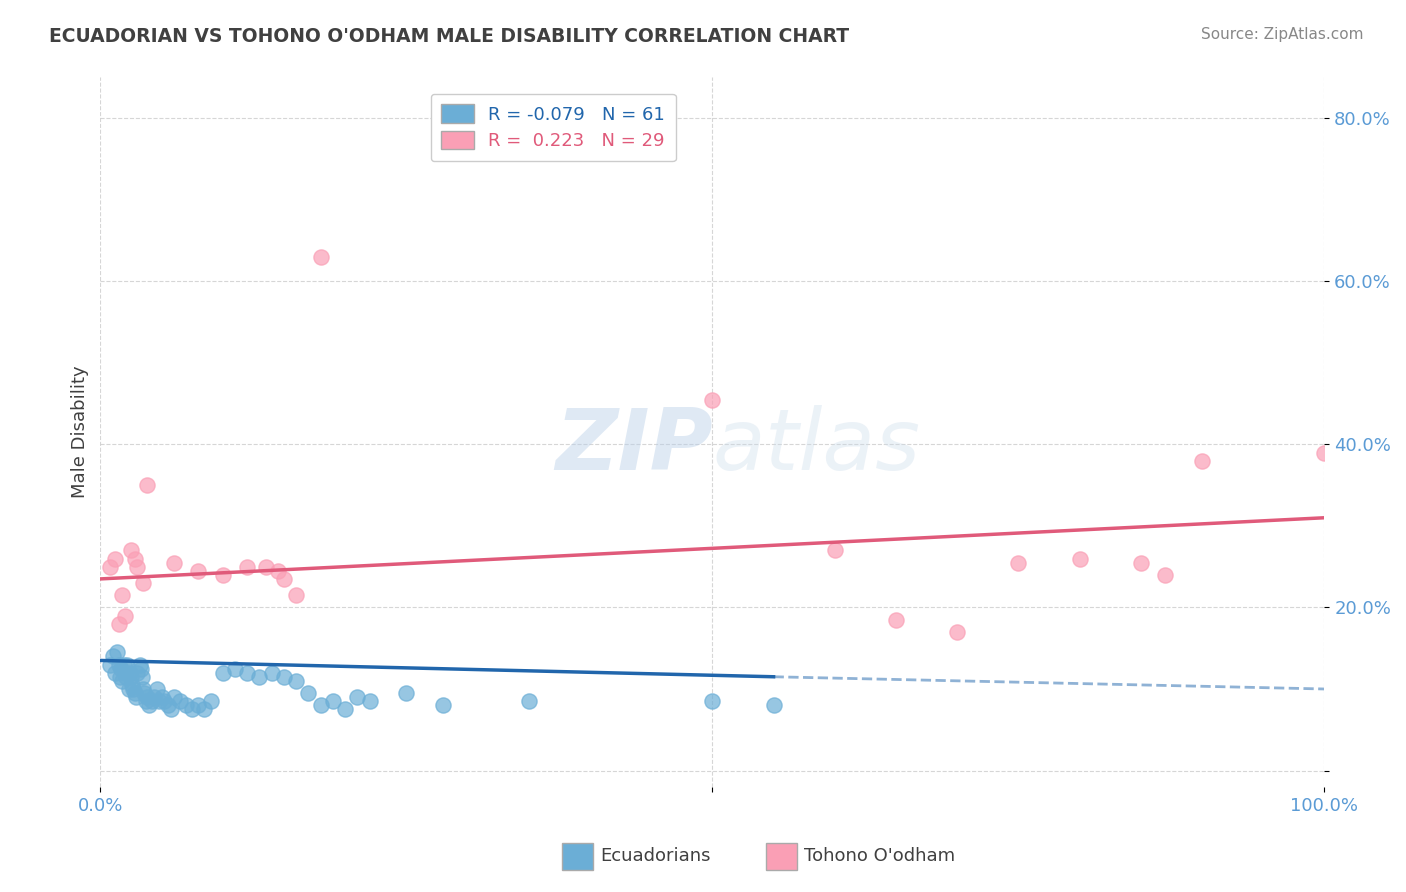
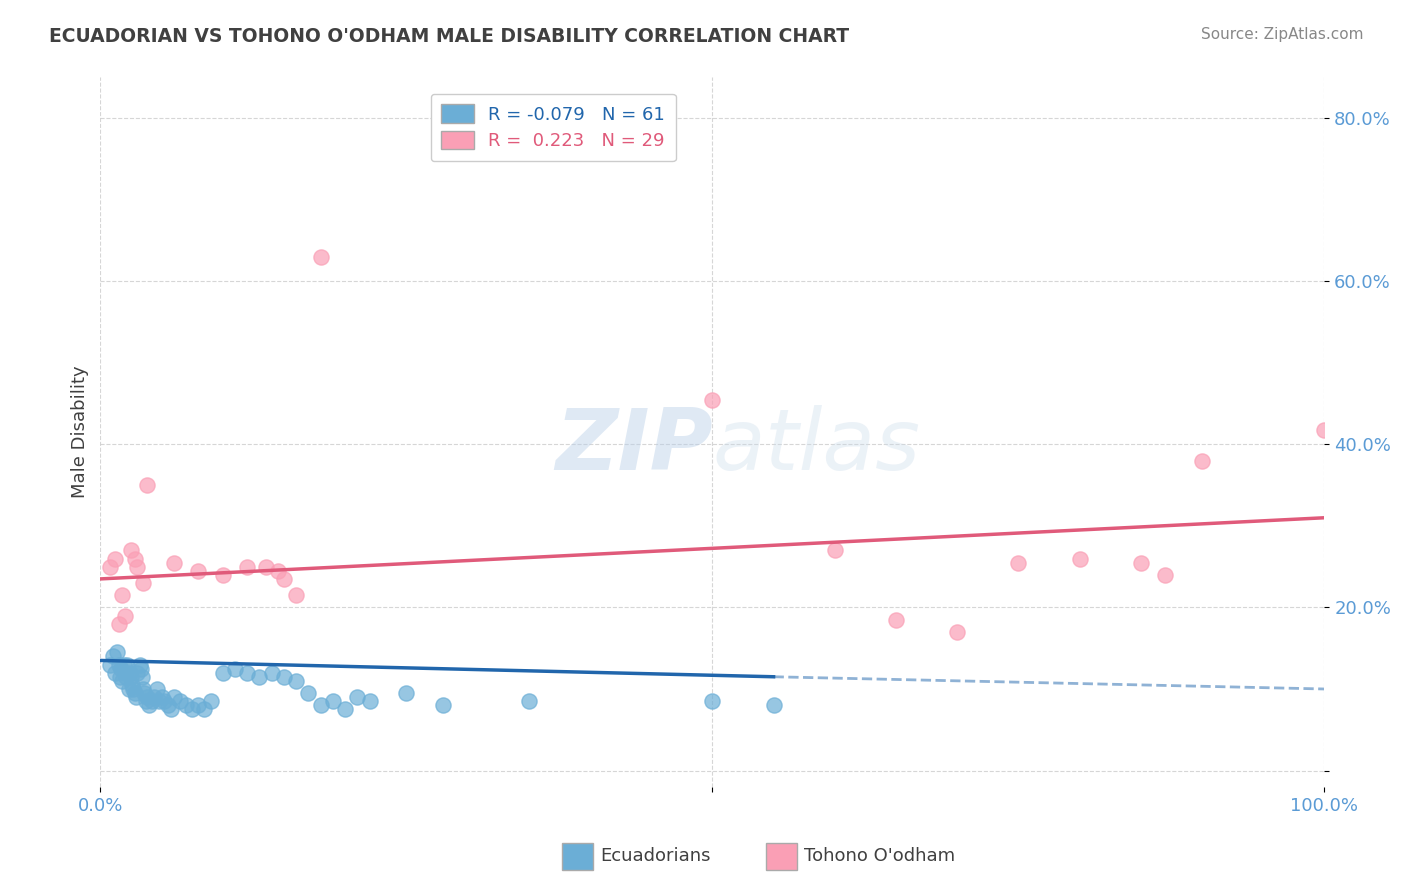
R = 0.223 N = 29/100.0%: 39.0% -> 41.8%
